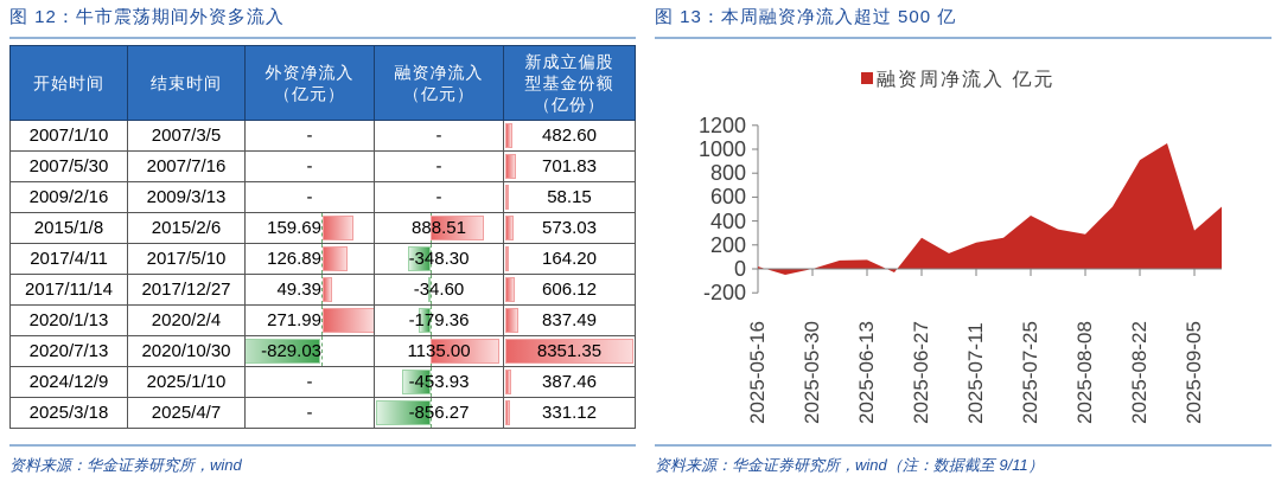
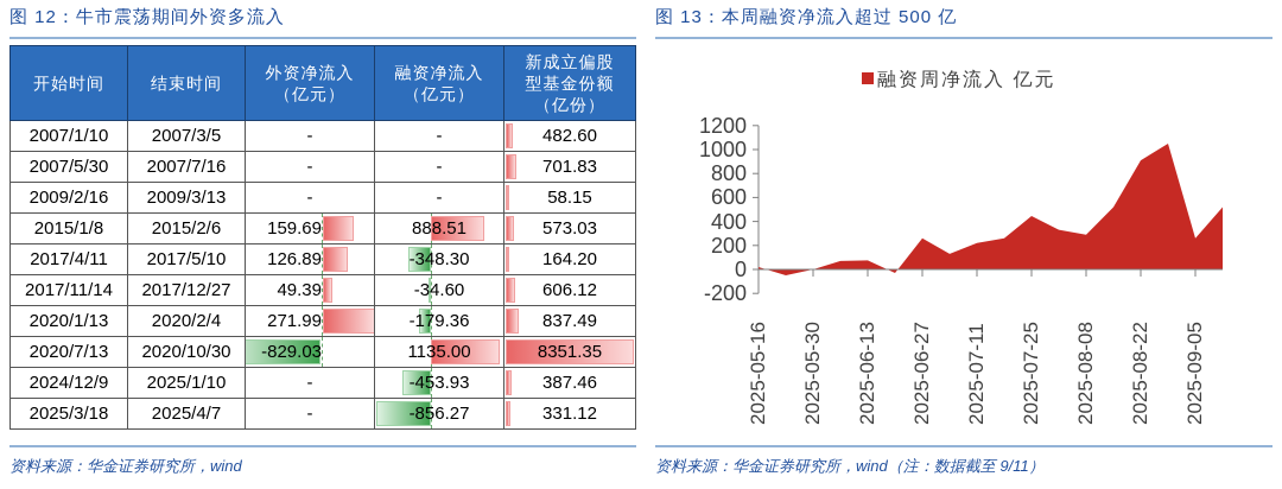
2025-09-05: 320 -> 260
